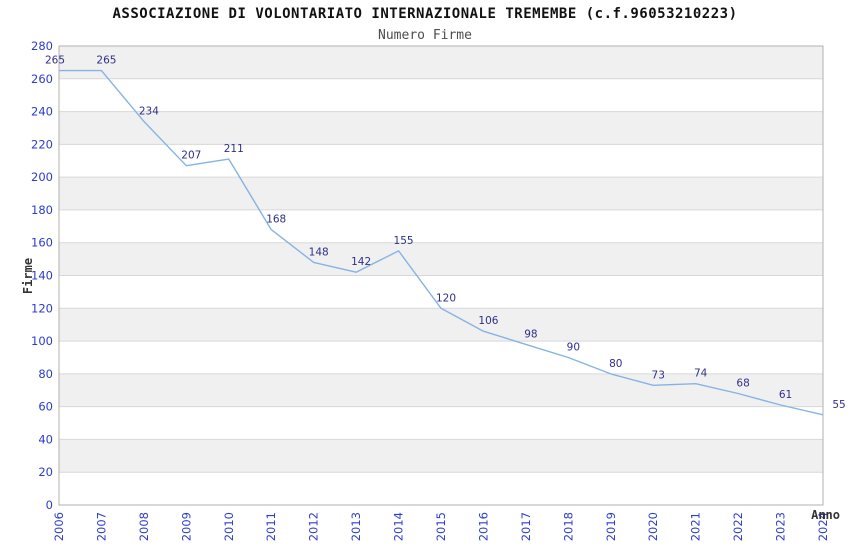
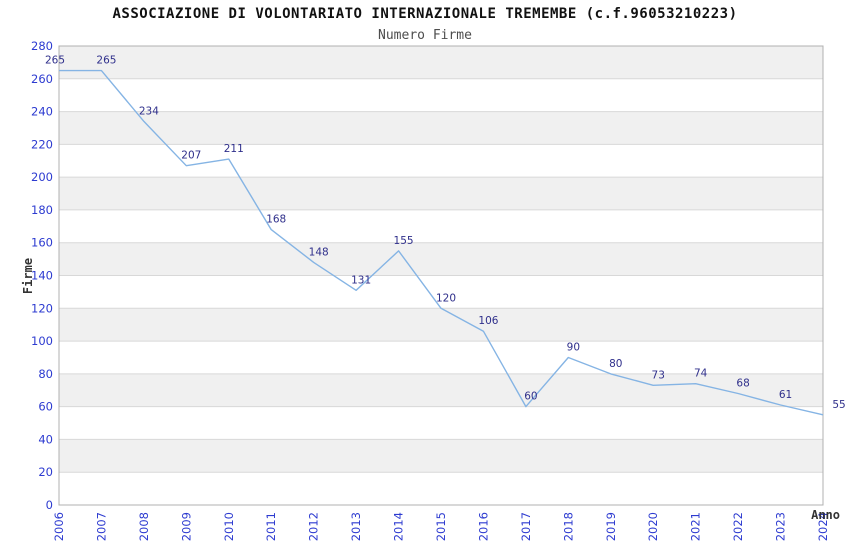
2013: 142 -> 131
2017: 98 -> 60
